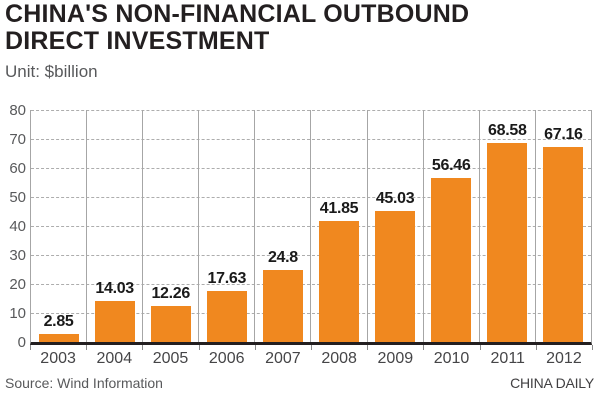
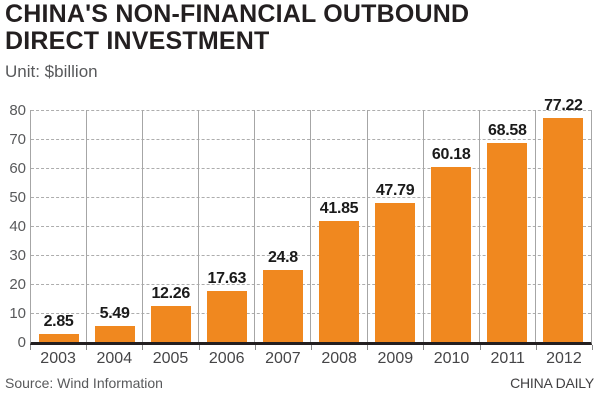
2004: 14.03 -> 5.49
2009: 45.03 -> 47.79
2010: 56.46 -> 60.18
2012: 67.16 -> 77.22
